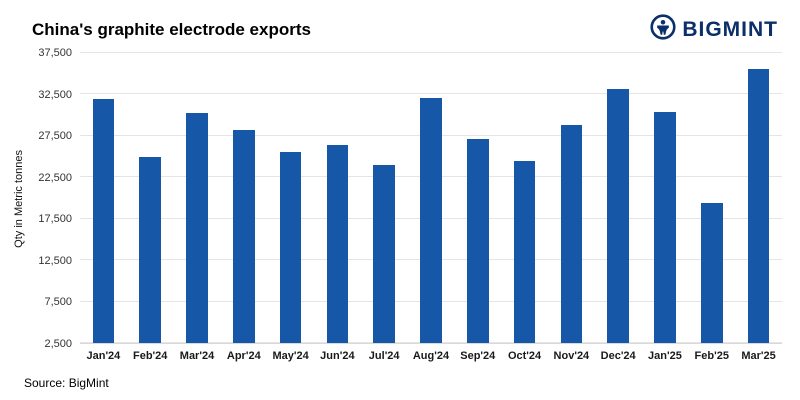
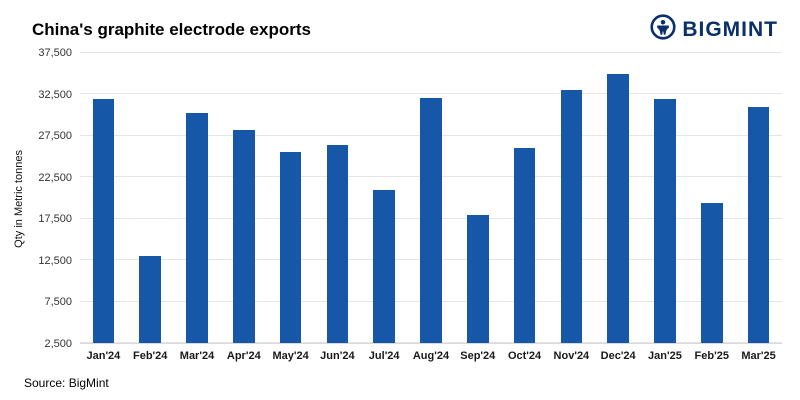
Feb'24: 25000 -> 13000
Jul'24: 24000 -> 21000
Sep'24: 27000 -> 18000
Oct'24: 24000 -> 26000
Nov'24: 29000 -> 33000
Dec'24: 33000 -> 35000
Jan'25: 30000 -> 32000
Mar'25: 36000 -> 31000
